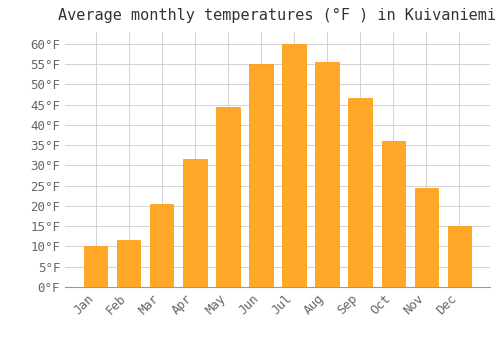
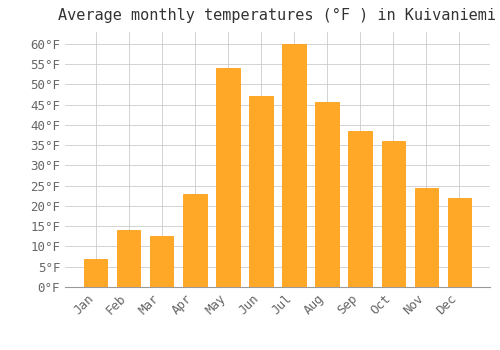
Jan: 10.0°F -> 7.0°F
Feb: 11.5°F -> 14.0°F
Mar: 20.5°F -> 12.5°F
Apr: 31.5°F -> 23.0°F
May: 44.5°F -> 54.0°F
Jun: 55.0°F -> 47.0°F
Aug: 55.5°F -> 45.5°F
Sep: 46.5°F -> 38.5°F
Dec: 15.0°F -> 22.0°F
